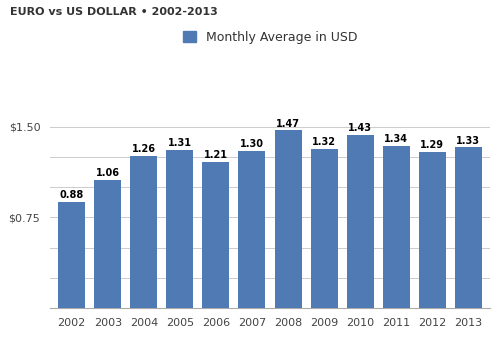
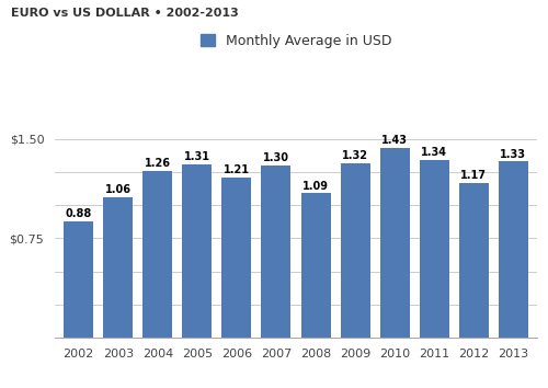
2008: 1.47 -> 1.09
2012: 1.29 -> 1.17
